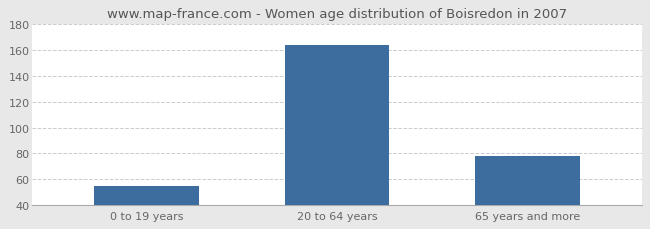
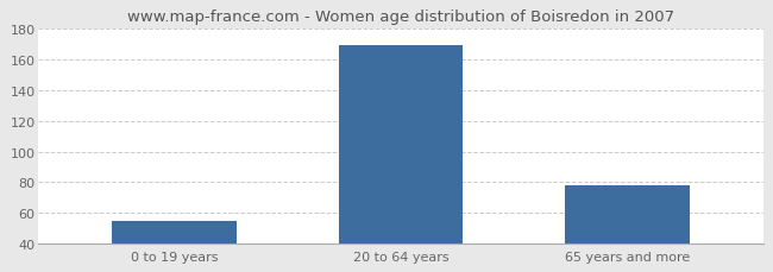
20 to 64 years: 164 -> 169
